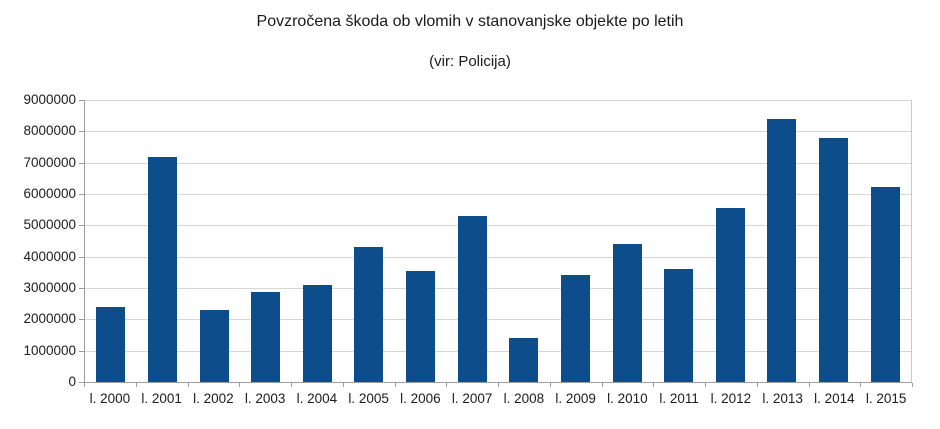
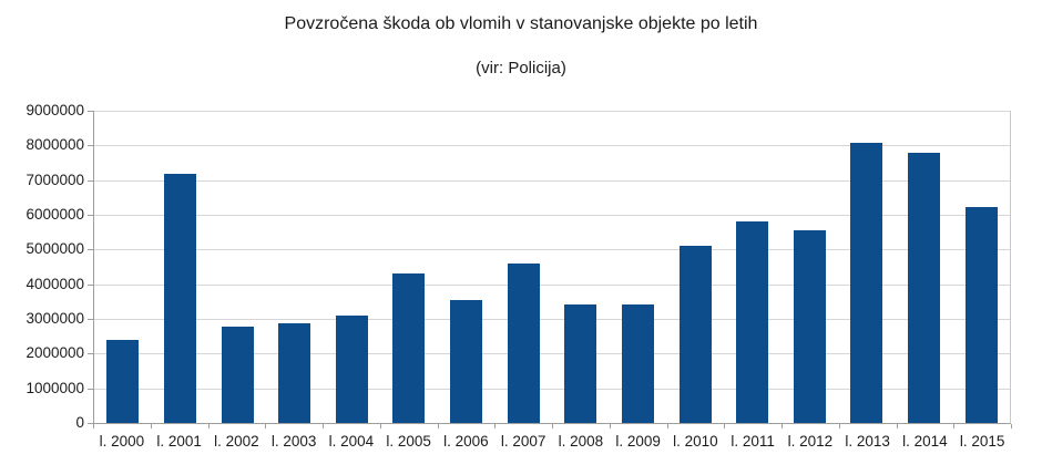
l. 2002: 2300000 -> 2800000
l. 2007: 5300000 -> 4600000
l. 2008: 1400000 -> 3400000
l. 2010: 4400000 -> 5100000
l. 2011: 3600000 -> 5800000
l. 2013: 8400000 -> 8100000
